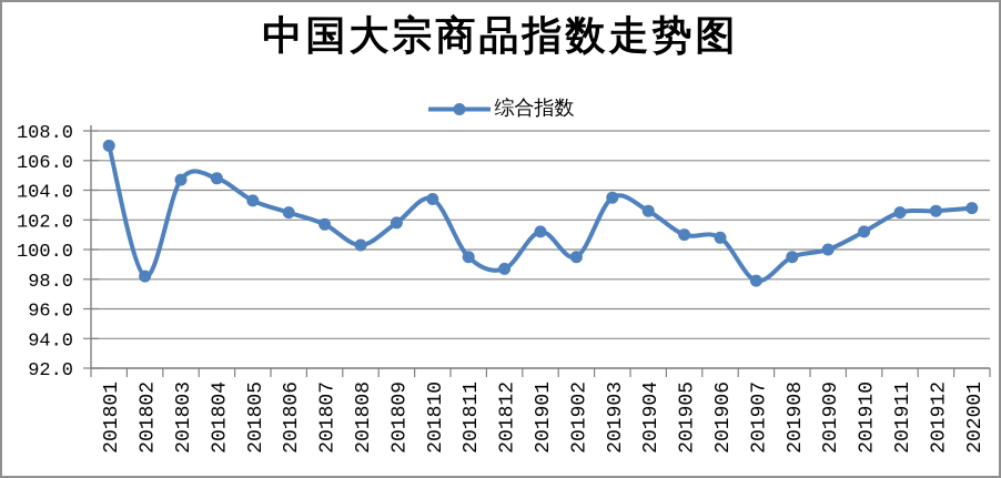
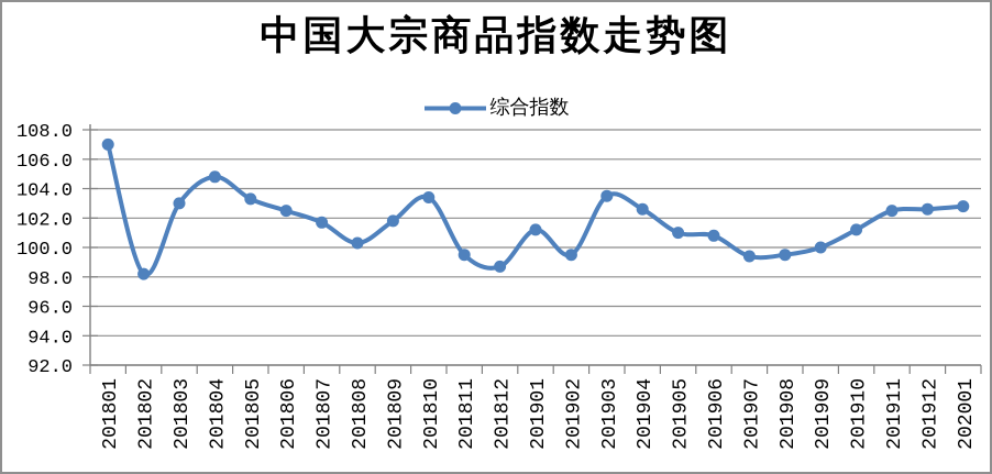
201803: 104.7 -> 103.0
201907: 97.9 -> 99.4
